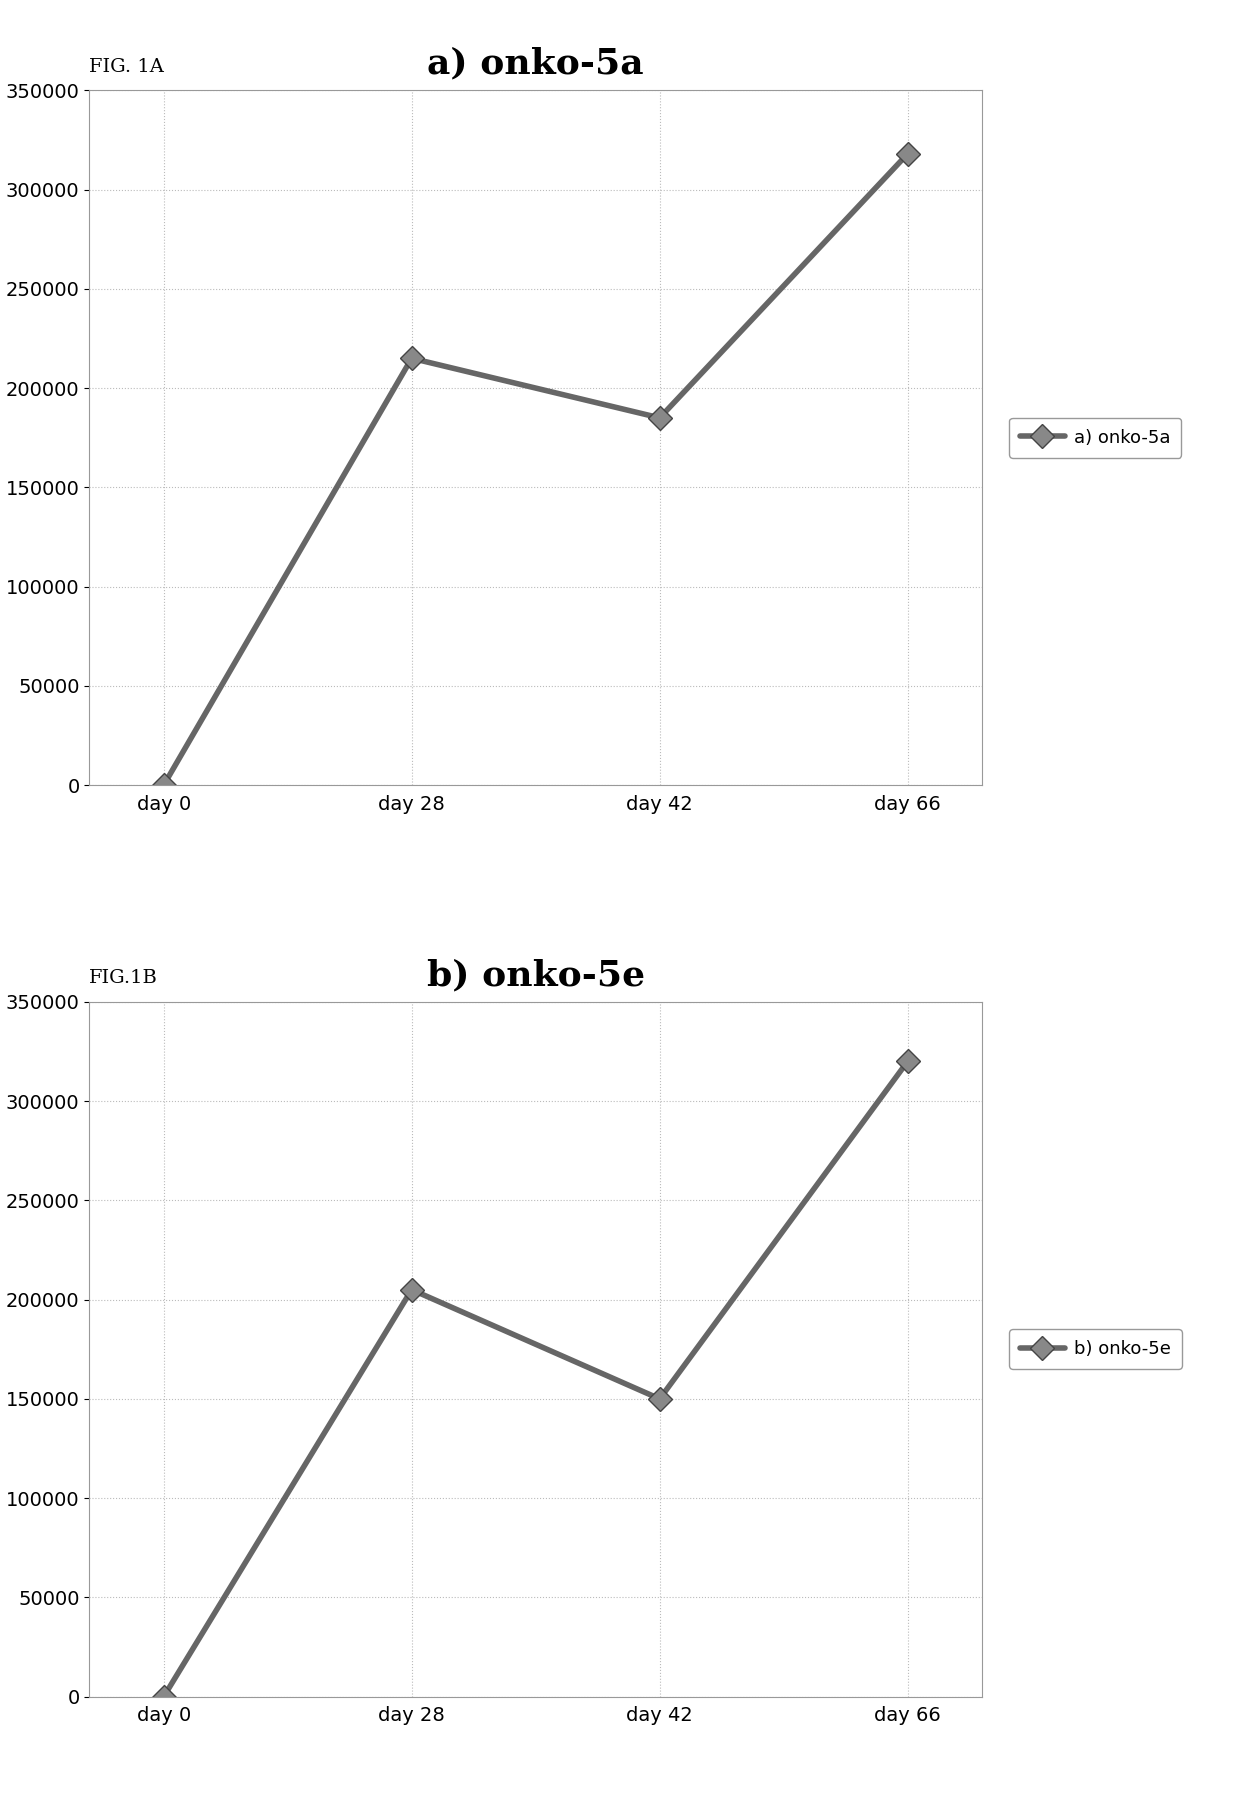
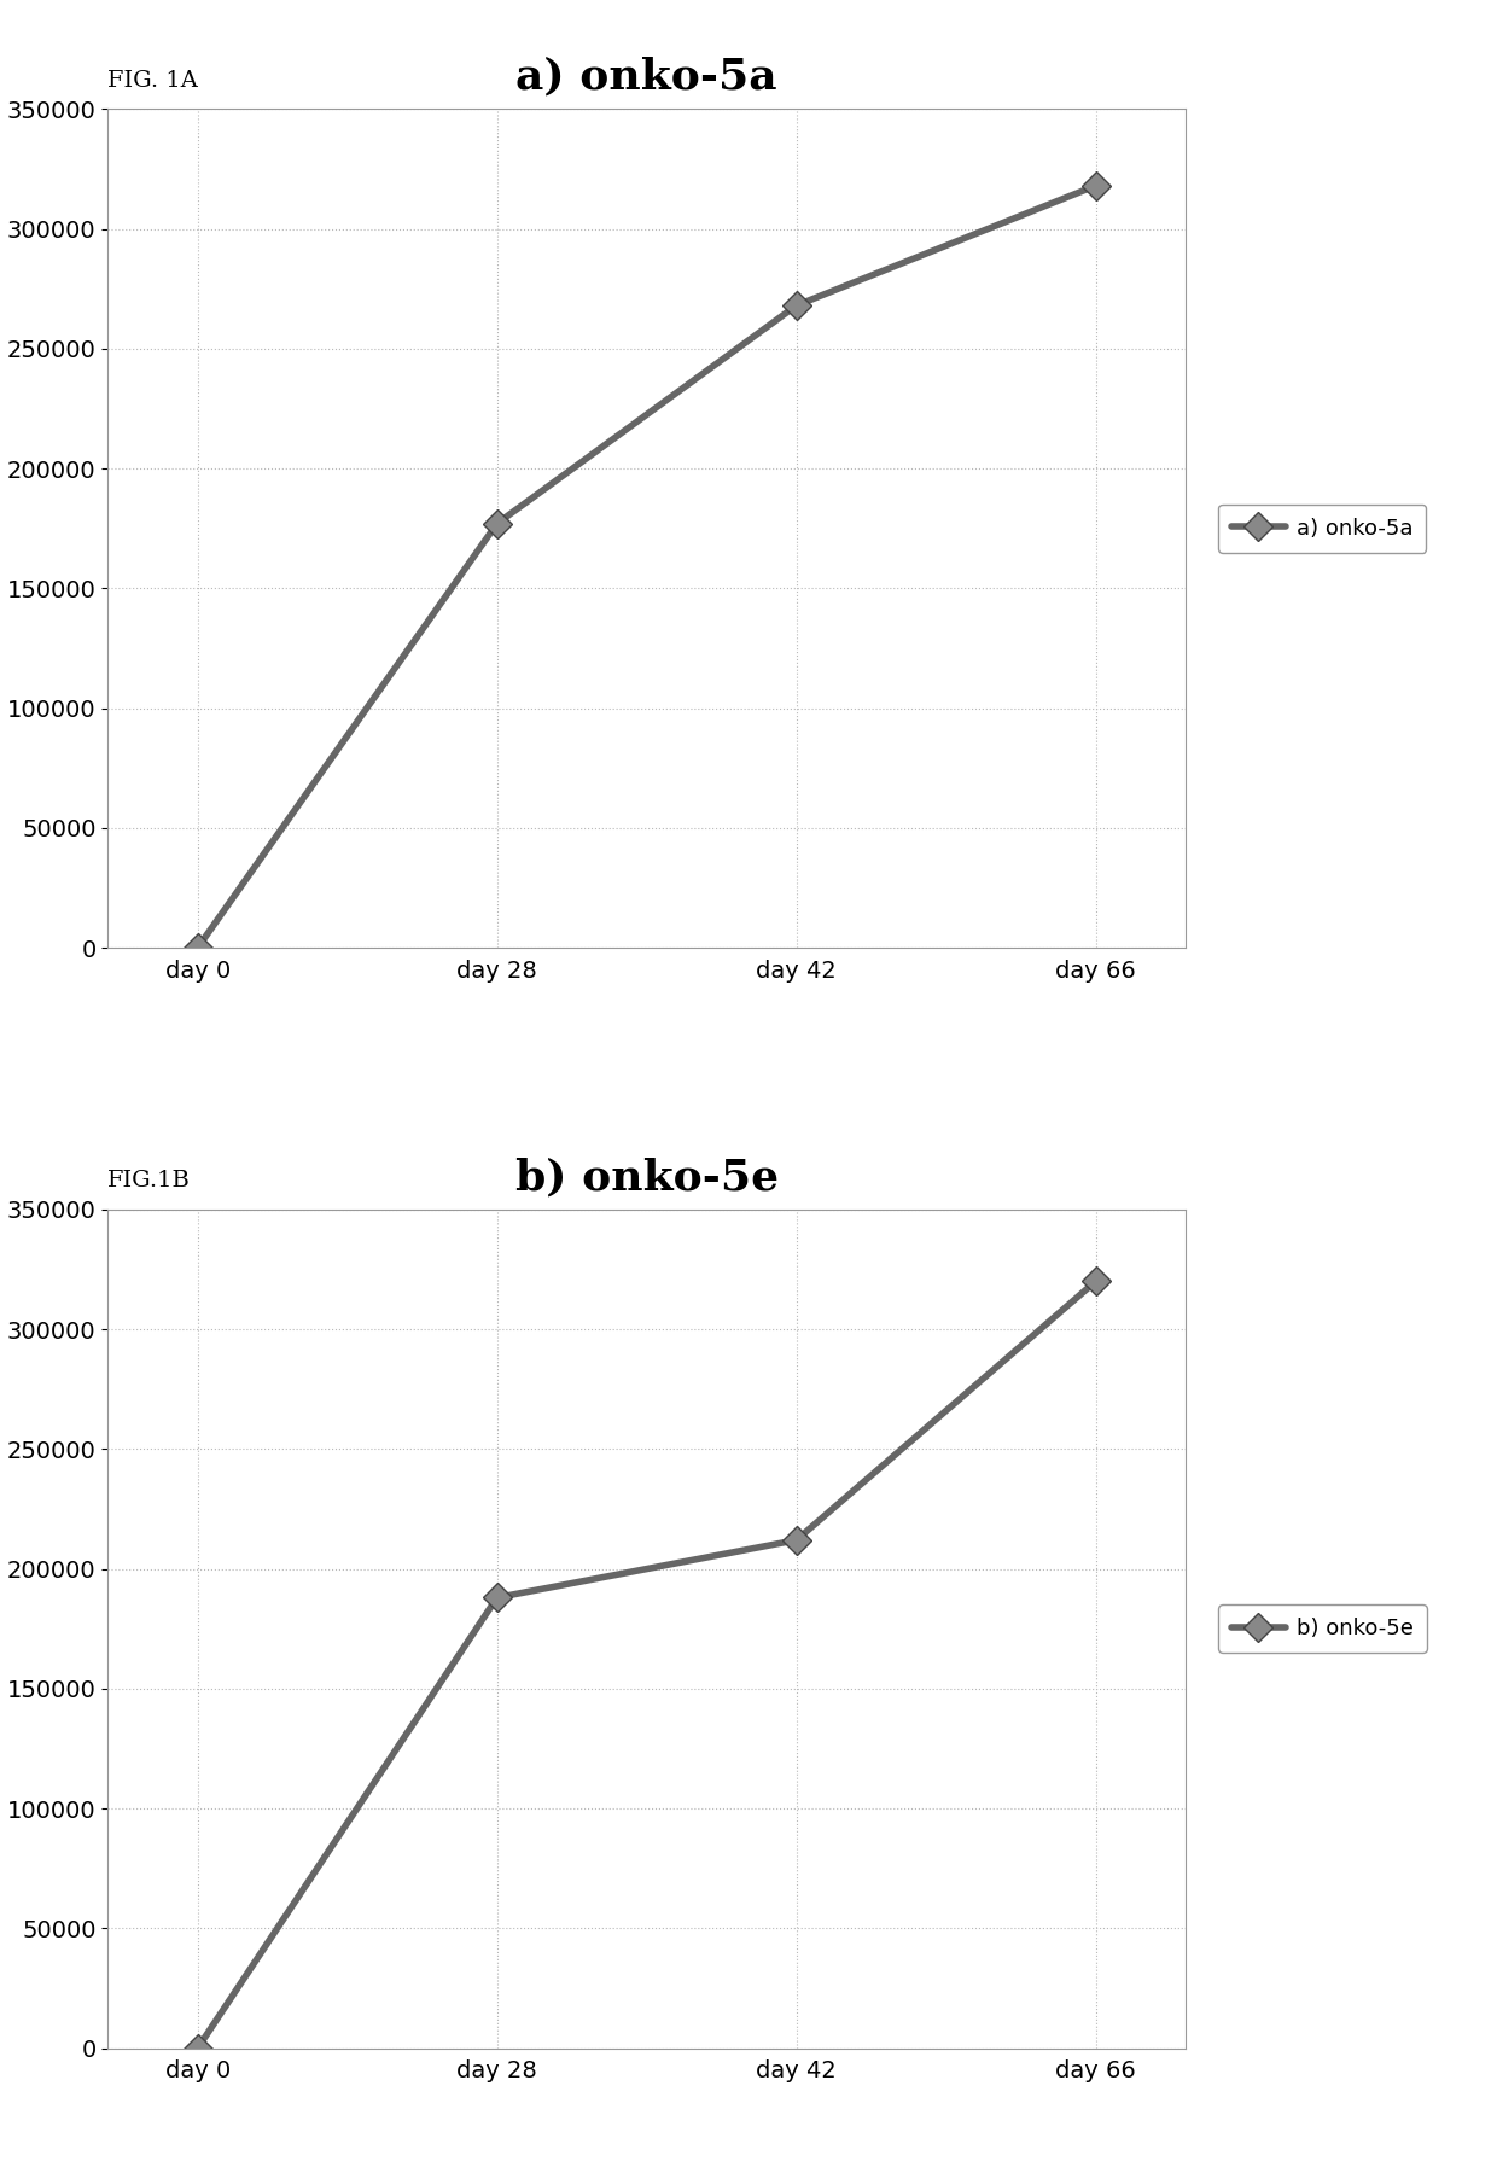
a) onko-5a/day 28: 215000 -> 177000
a) onko-5a/day 42: 185000 -> 268000
b) onko-5e/day 28: 205000 -> 188000
b) onko-5e/day 42: 150000 -> 212000
